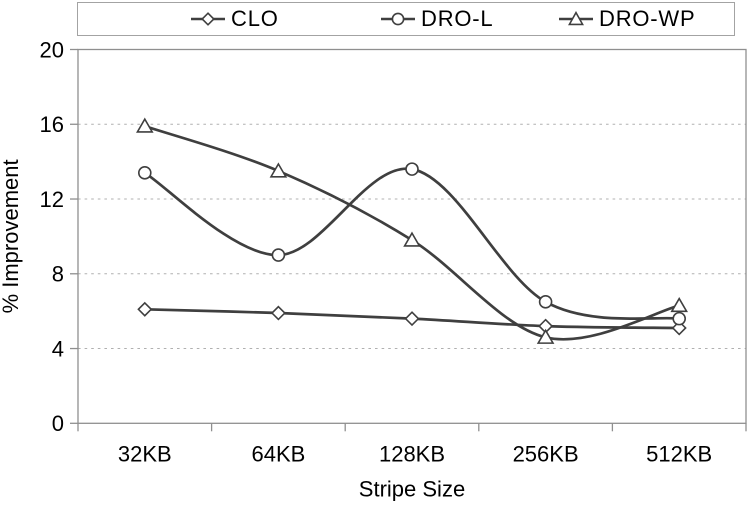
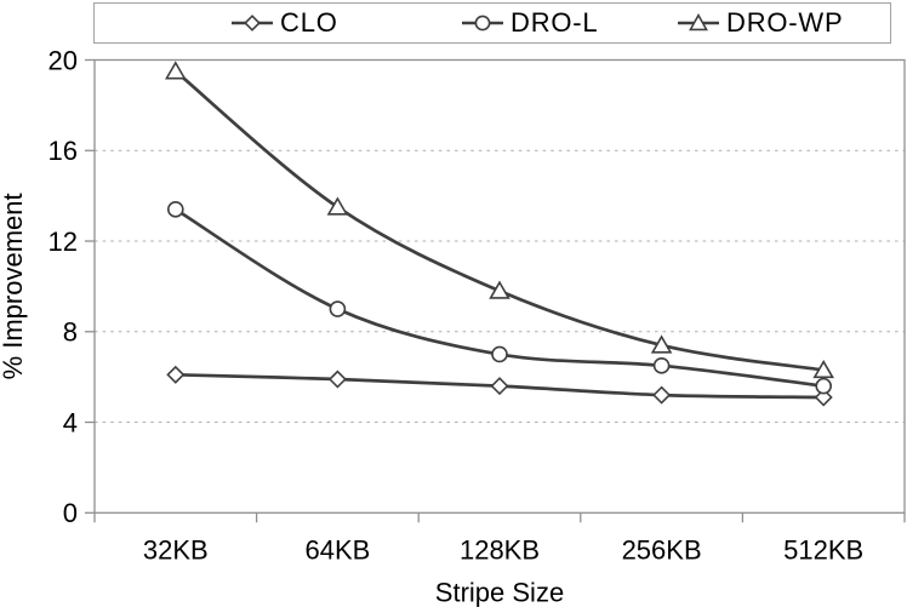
DRO-WP/32KB: 15.9 -> 19.5
DRO-L/128KB: 13.6 -> 7.0
DRO-WP/256KB: 4.6 -> 7.4
